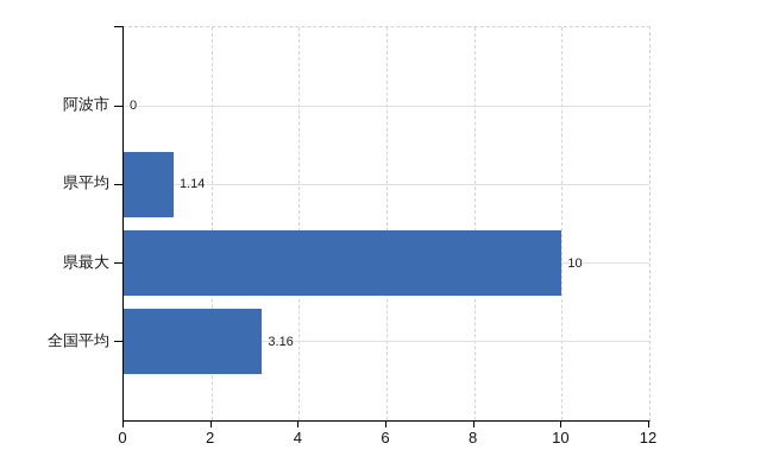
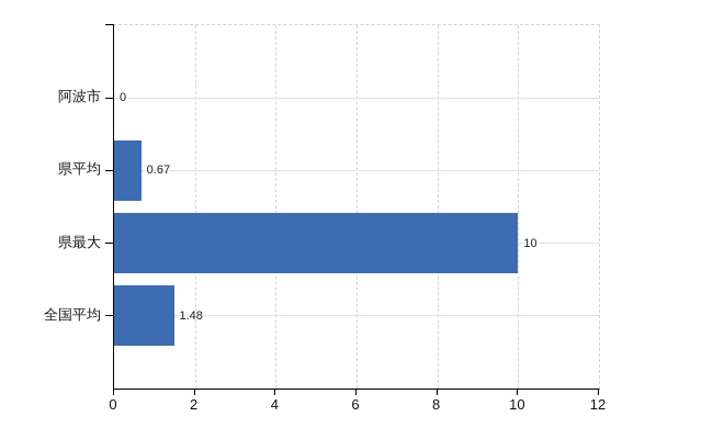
県平均: 1.14 -> 0.67
全国平均: 3.16 -> 1.48
